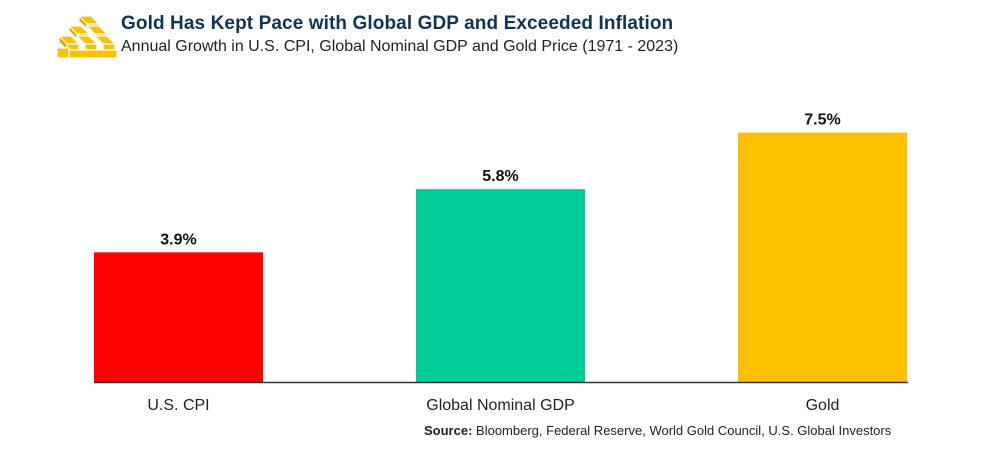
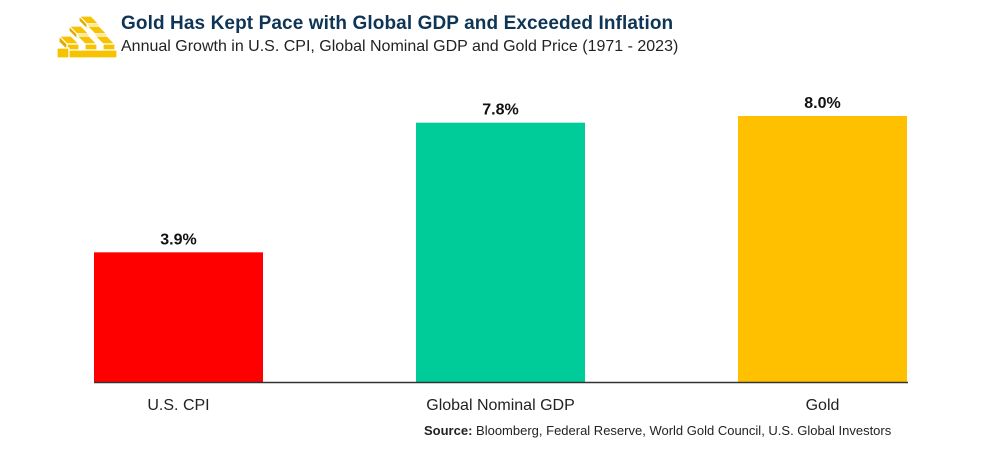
Global Nominal GDP: 5.8% -> 7.8%
Gold: 7.5% -> 8.0%
